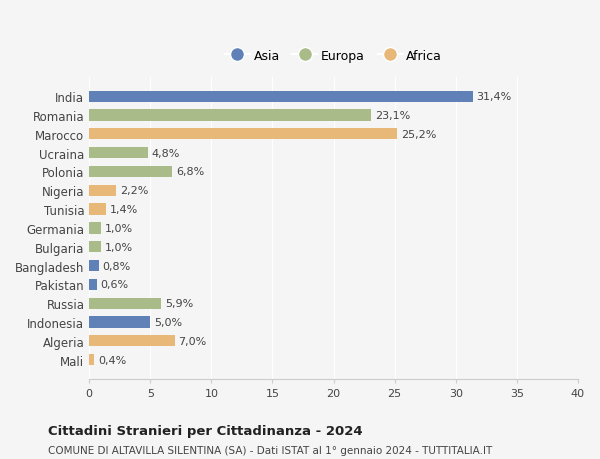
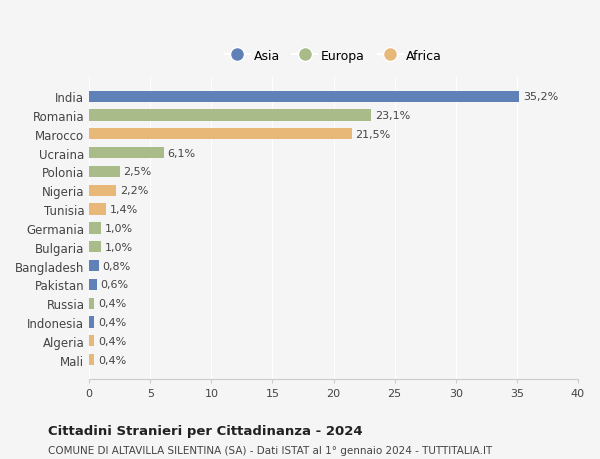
India: 31,4% -> 35,2%
Marocco: 25,2% -> 21,5%
Ucraina: 4,8% -> 6,1%
Polonia: 6,8% -> 2,5%
Russia: 5,9% -> 0,4%
Indonesia: 5,0% -> 0,4%
Algeria: 7,0% -> 0,4%
